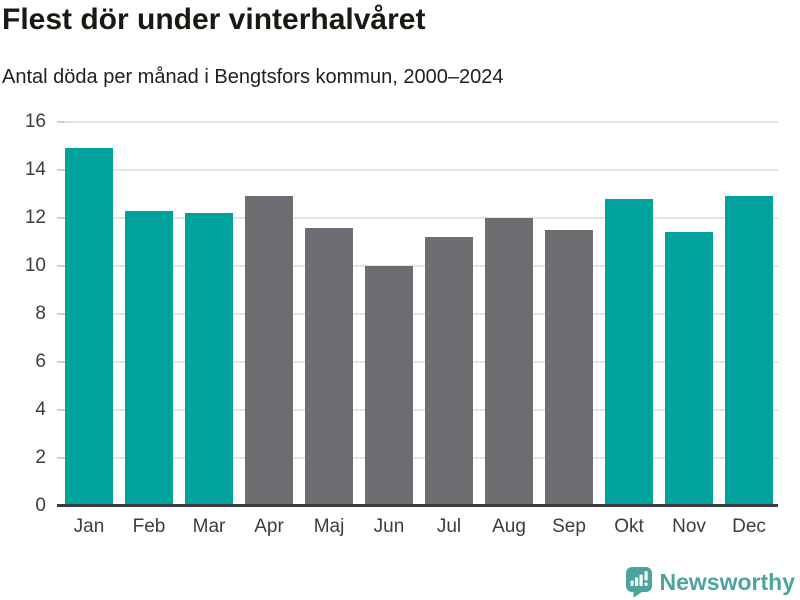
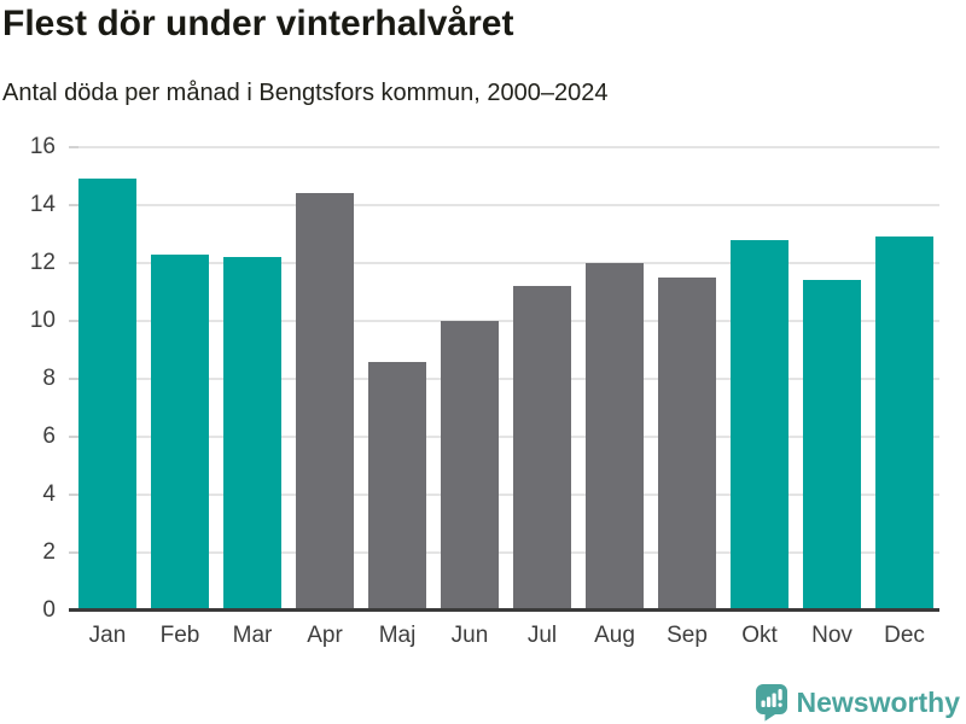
Apr: 12.9 -> 14.4
Maj: 11.6 -> 8.6
